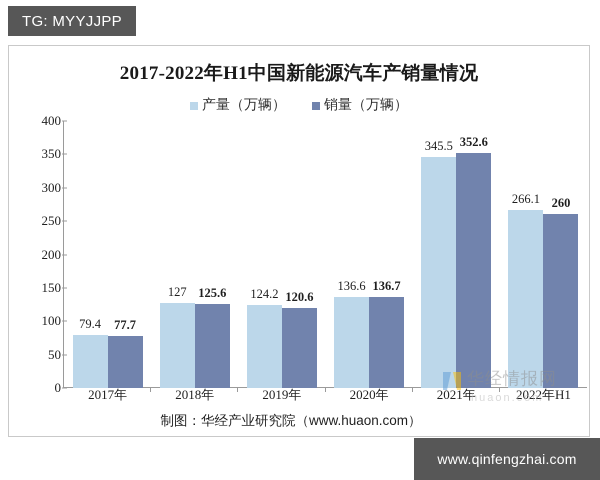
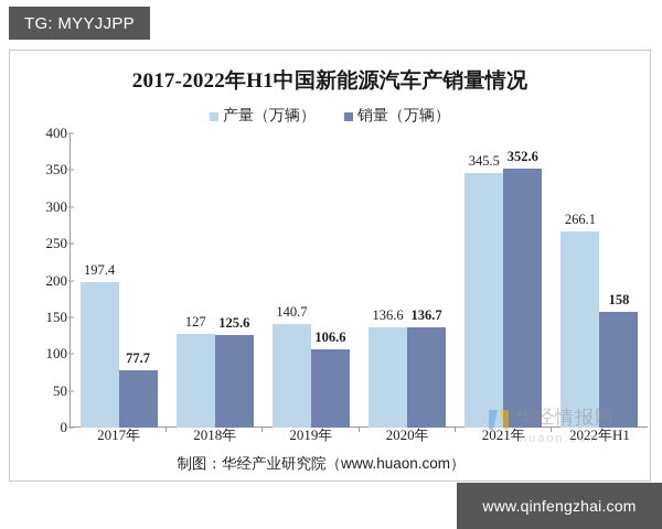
产量（万辆）/2017年: 79.4 -> 197.4
产量（万辆）/2019年: 124.2 -> 140.7
销量（万辆）/2019年: 120.6 -> 106.6
销量（万辆）/2022年H1: 260 -> 158
